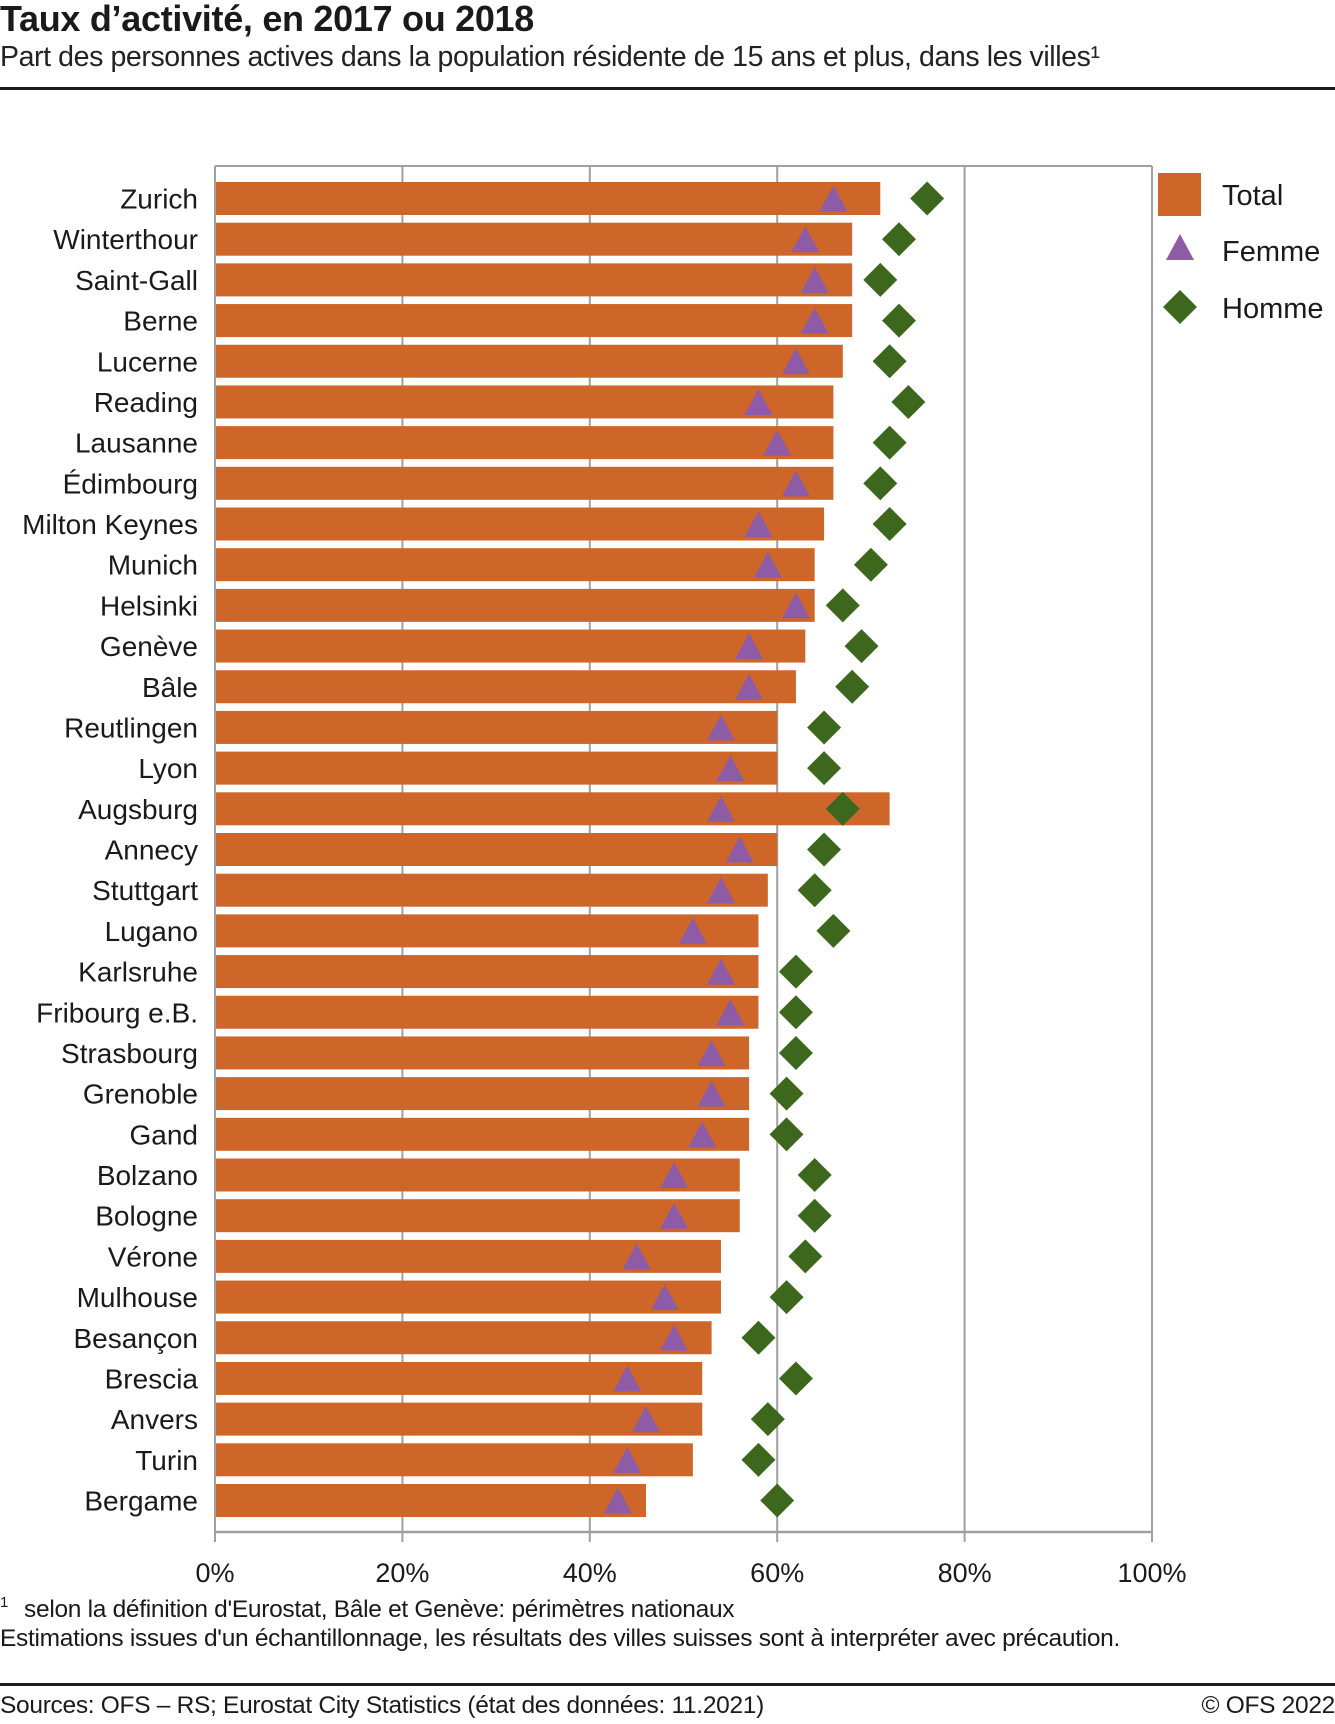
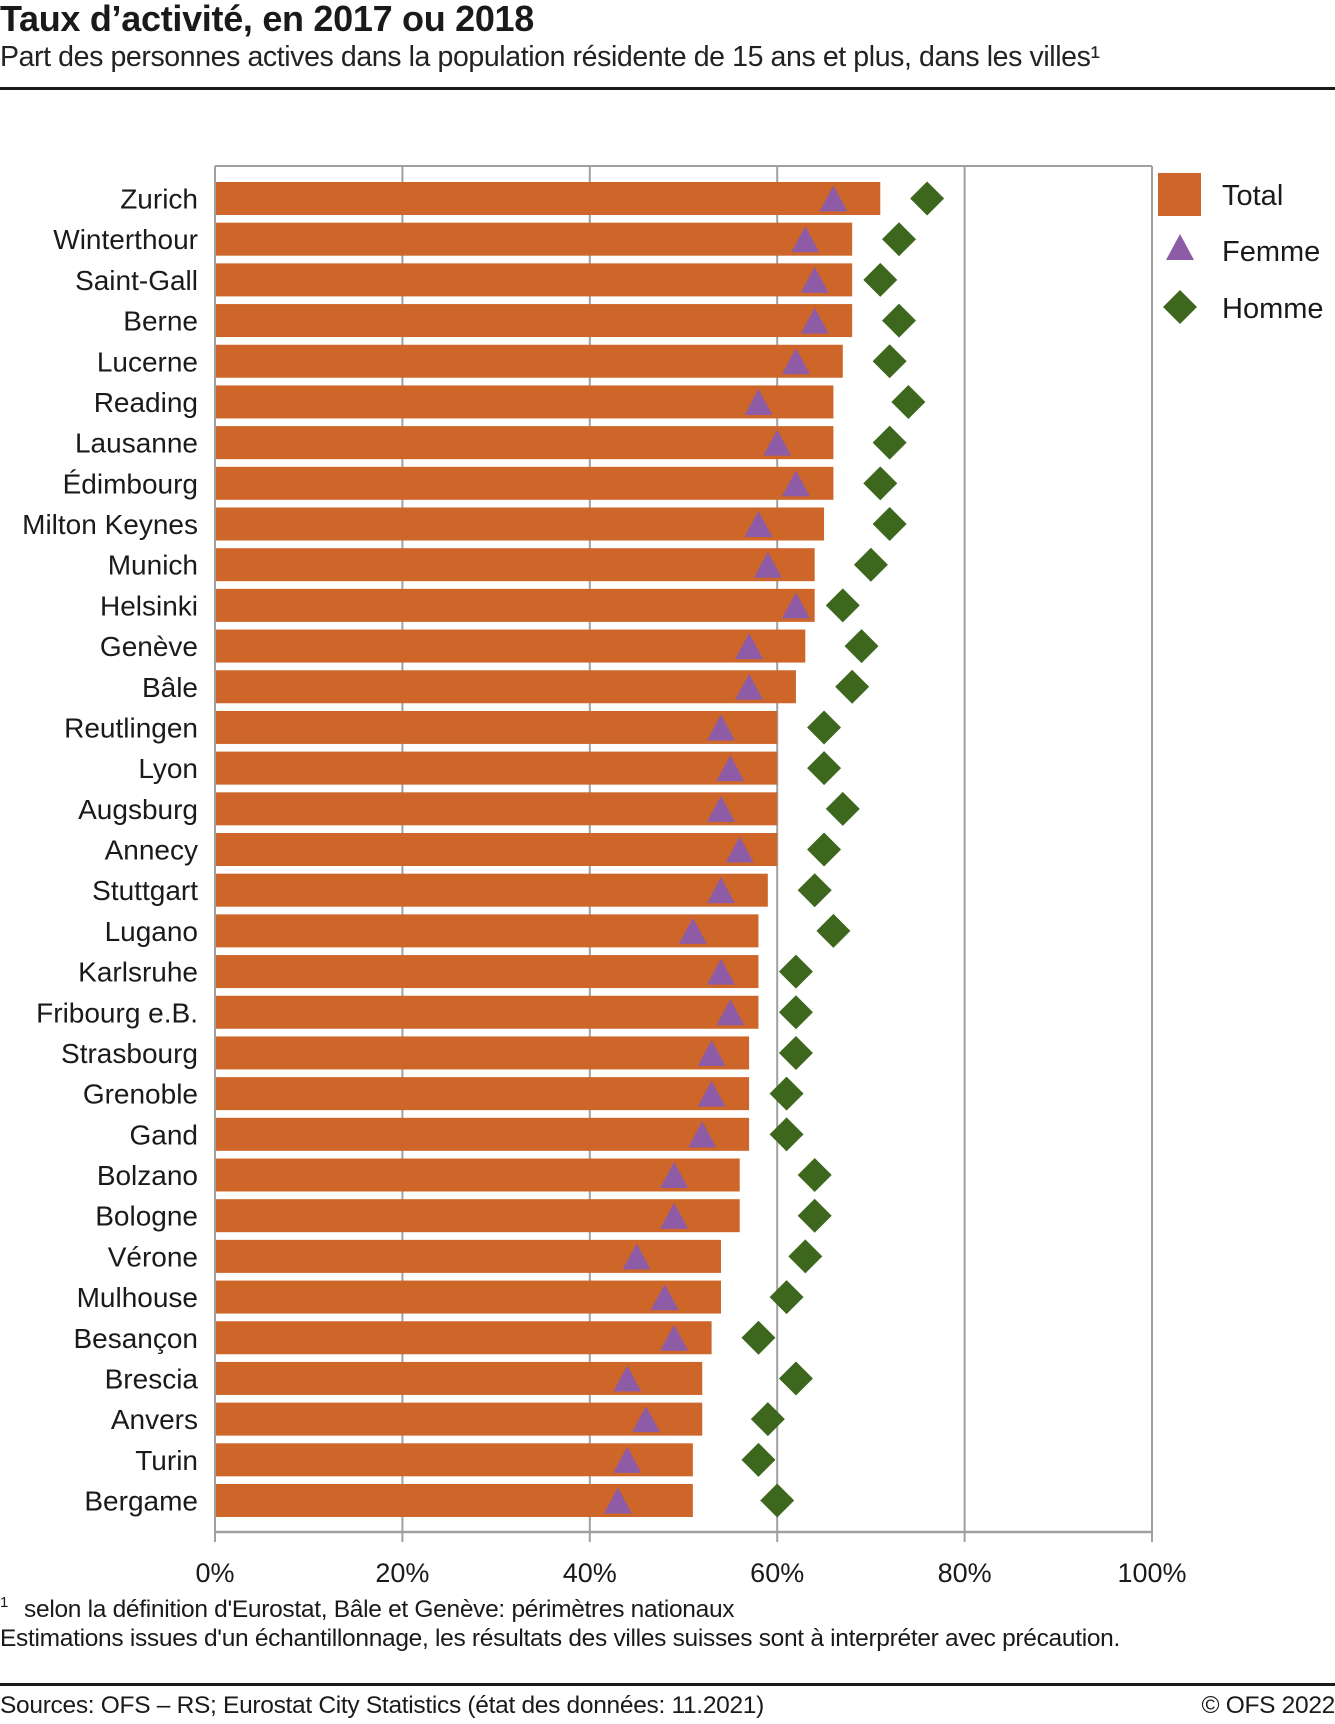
Total/Augsburg: 72% -> 60%
Total/Bergame: 46% -> 51%
